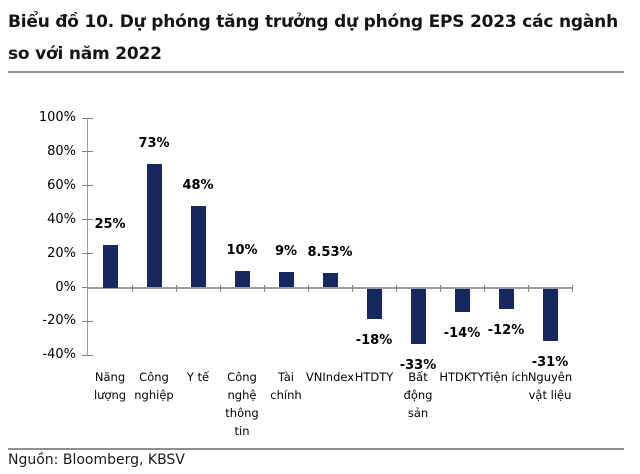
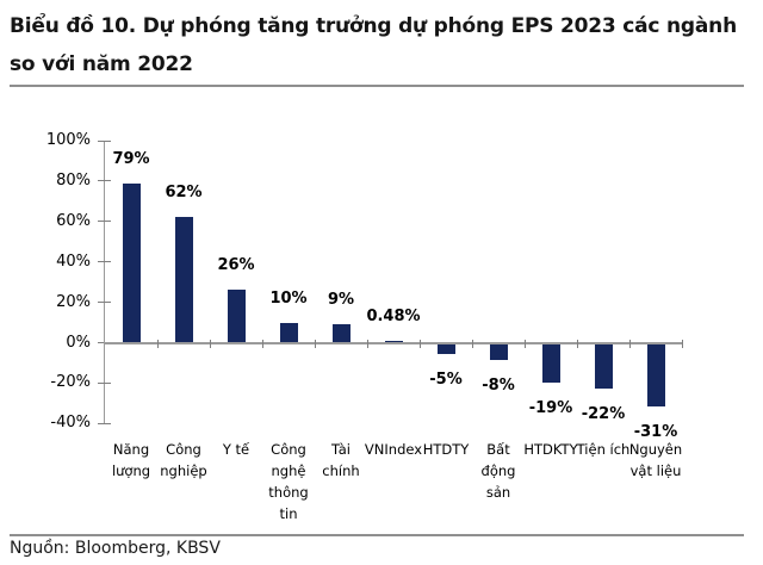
Năng lượng: 25% -> 79%
Công nghiệp: 73% -> 62%
Y tế: 48% -> 26%
VNIndex: 8.53% -> 0.48%
HTDTY: -18% -> -5%
Bất động sản: -33% -> -8%
HTDKTY: -14% -> -19%
Tiện ích: -12% -> -22%
